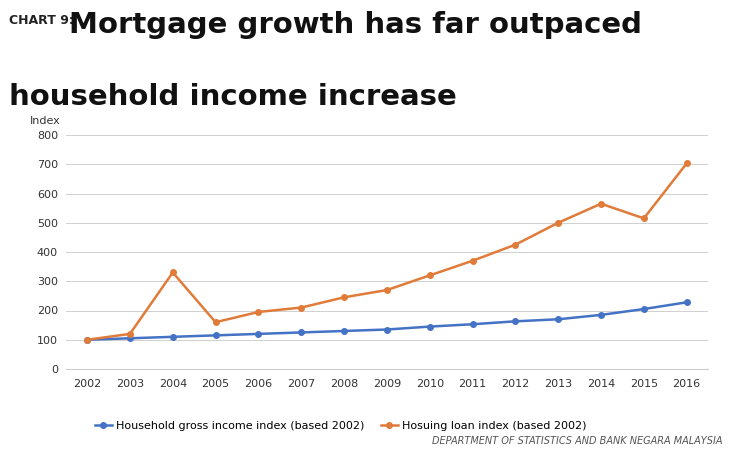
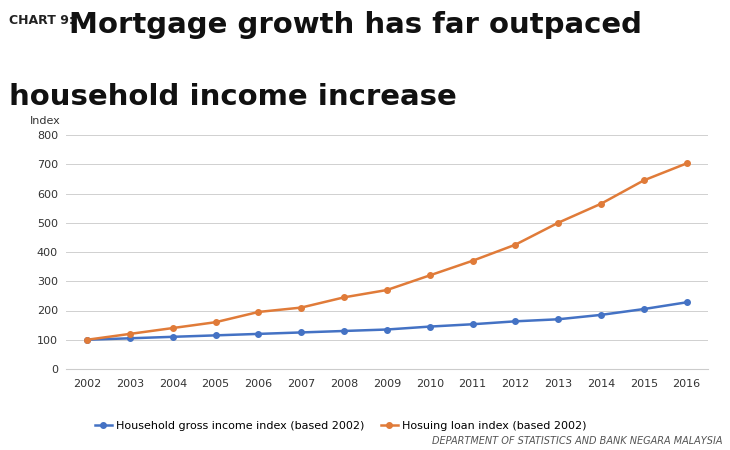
Hosuing loan index (based 2002)/2004: 330 -> 140
Hosuing loan index (based 2002)/2015: 515 -> 645
